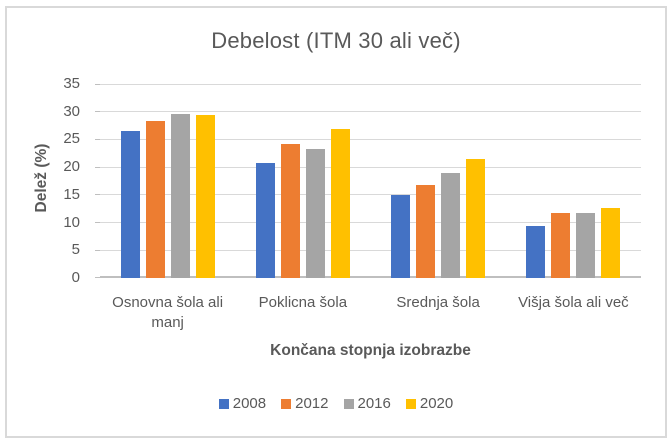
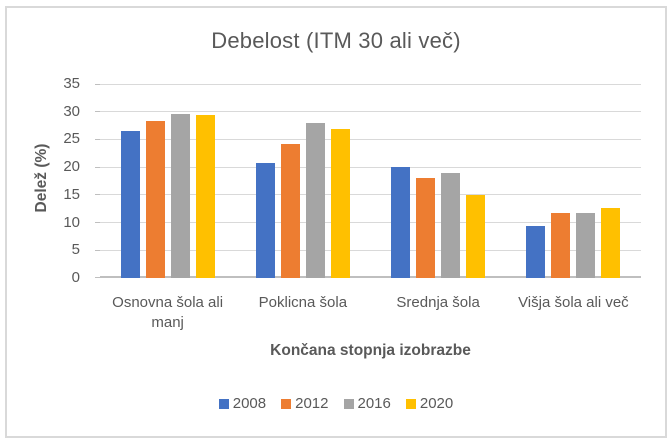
2016/Poklicna šola: 23 -> 28
2008/Srednja šola: 15 -> 20
2012/Srednja šola: 17 -> 18
2020/Srednja šola: 21 -> 15
